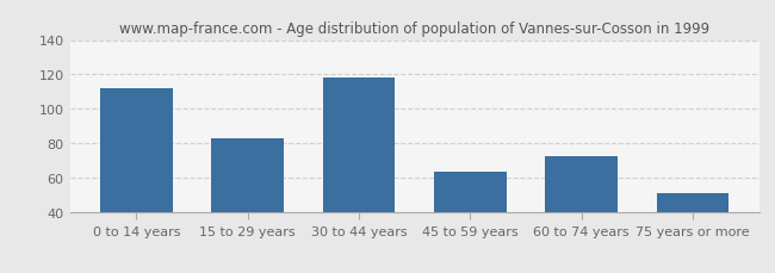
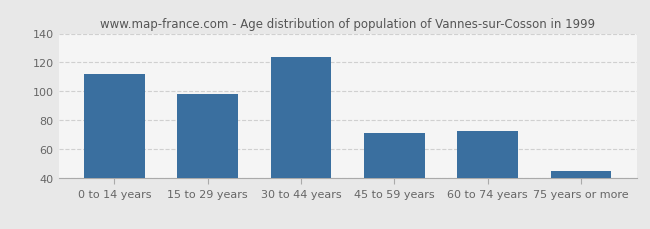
15 to 29 years: 83 -> 98
30 to 44 years: 118 -> 124
45 to 59 years: 64 -> 71
75 years or more: 51 -> 45
